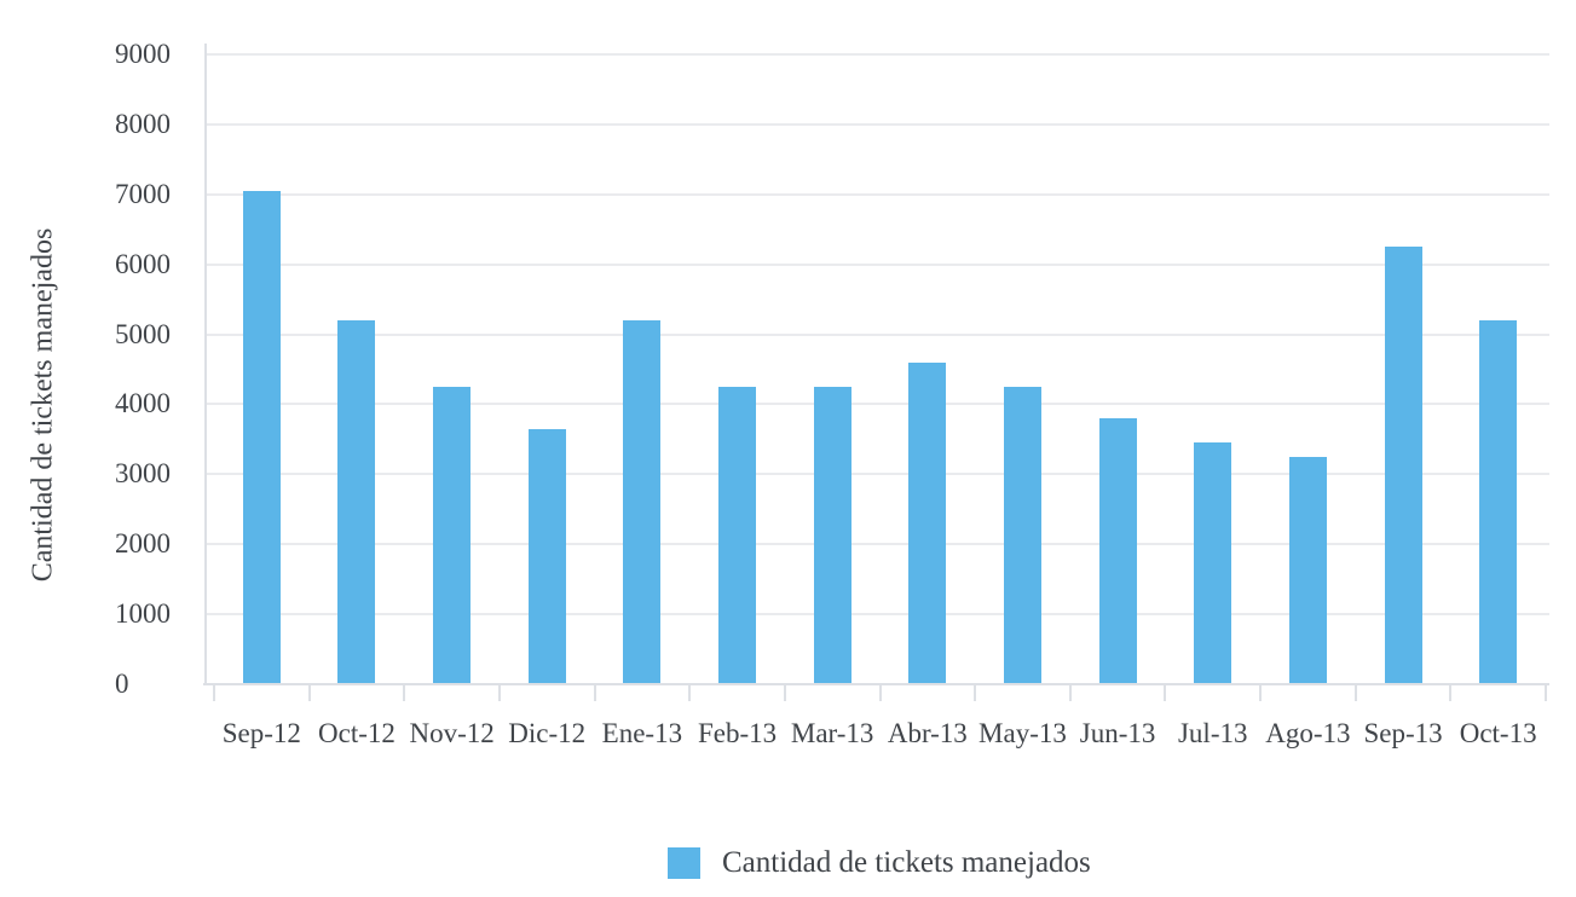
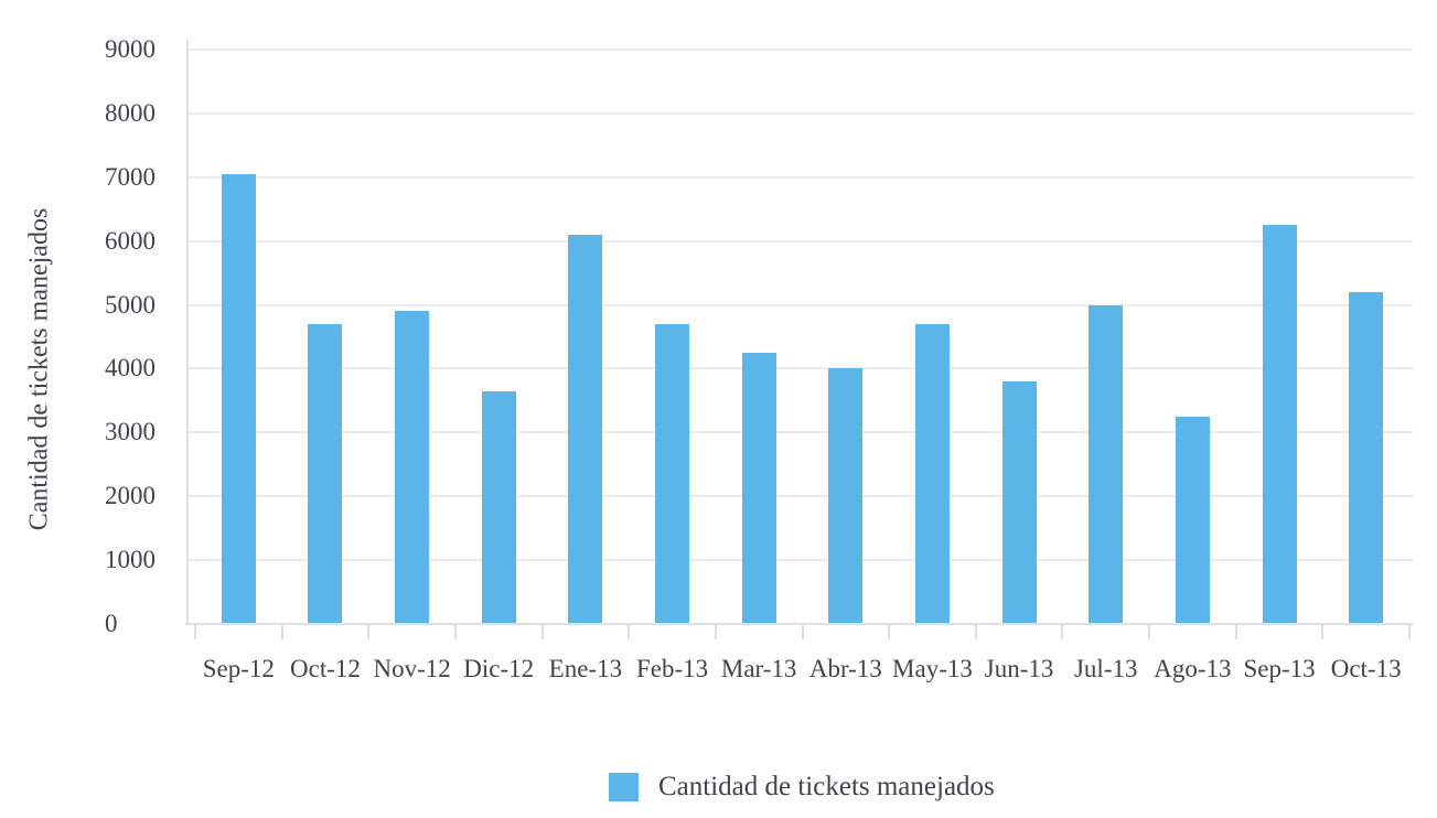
Oct-12: 5200 -> 4700
Nov-12: 4200 -> 4900
Ene-13: 5200 -> 6100
Feb-13: 4200 -> 4700
Abr-13: 4600 -> 4000
May-13: 4200 -> 4700
Jul-13: 3400 -> 5000
